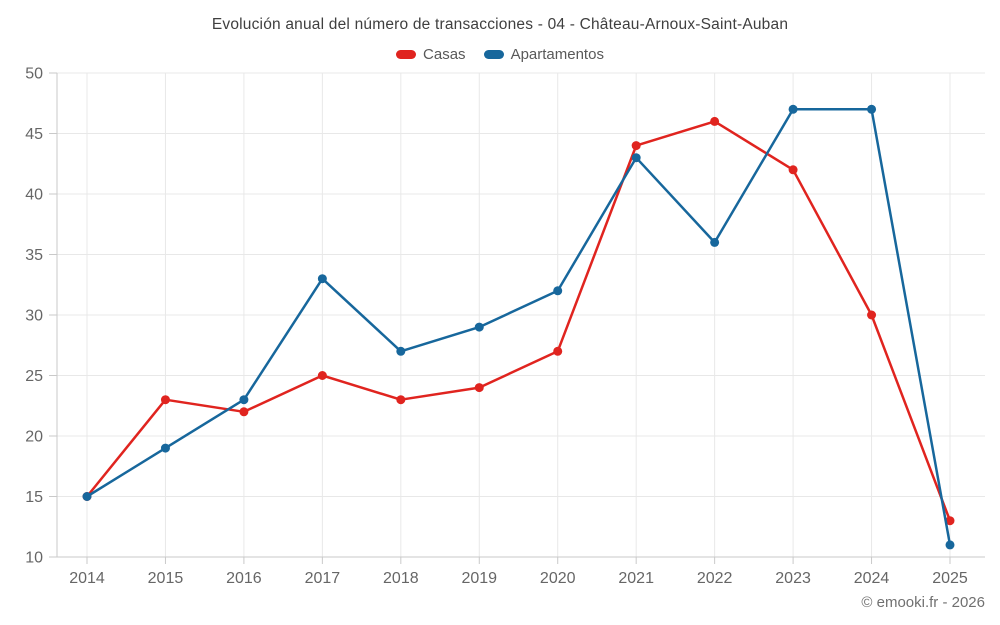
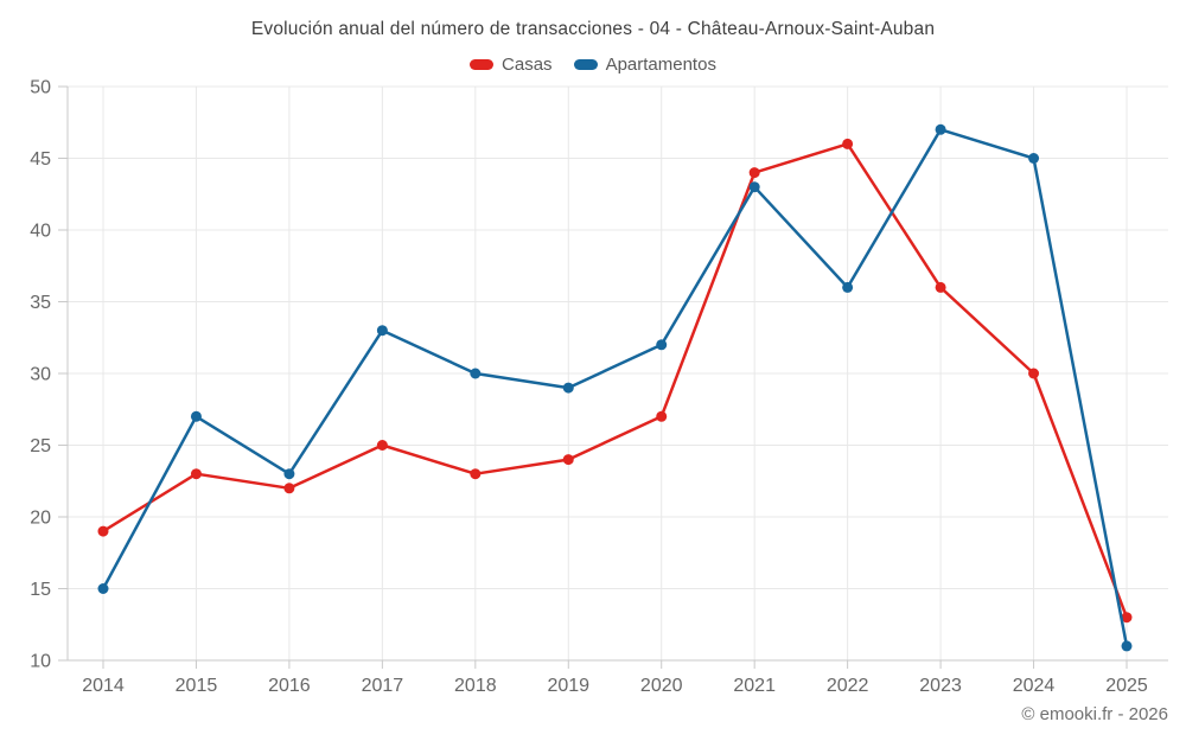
Casas/2014: 15 -> 19
Apartamentos/2015: 19 -> 27
Apartamentos/2018: 27 -> 30
Casas/2023: 42 -> 36
Apartamentos/2024: 47 -> 45
